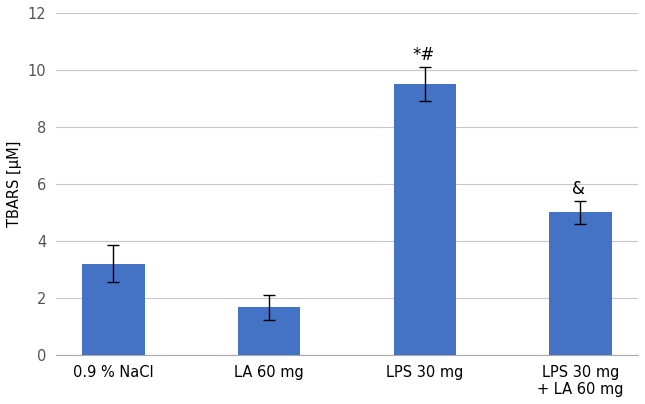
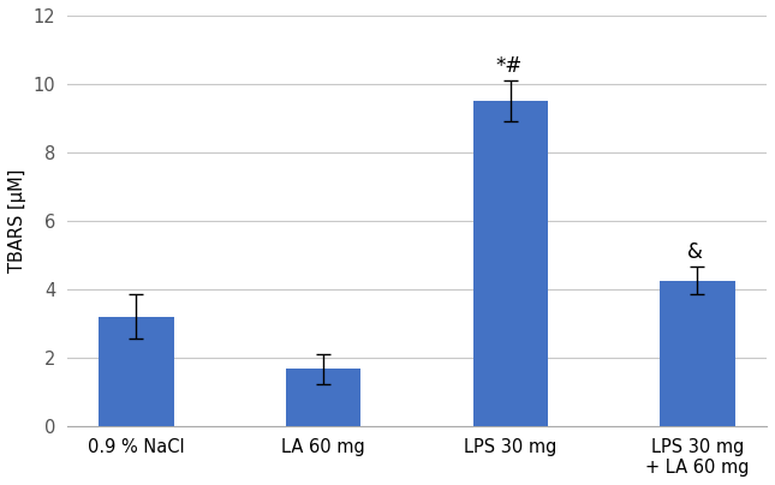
LPS 30 mg + LA 60 mg: 5.00 -> 4.25
